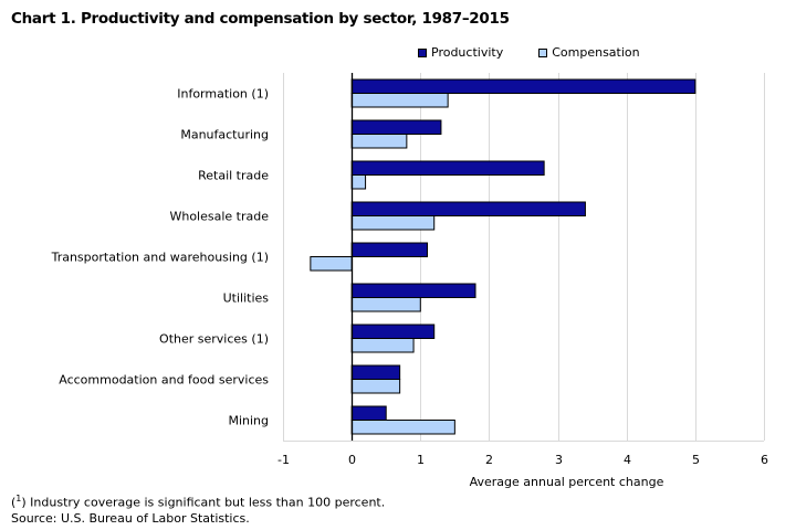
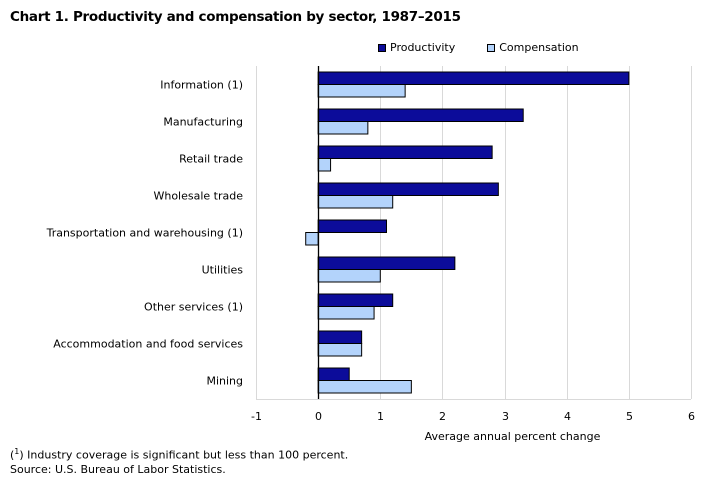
Productivity/Manufacturing: 1.3 -> 3.3
Productivity/Wholesale trade: 3.4 -> 2.9
Compensation/Transportation and warehousing (1): -0.6 -> -0.2
Productivity/Utilities: 1.8 -> 2.2
